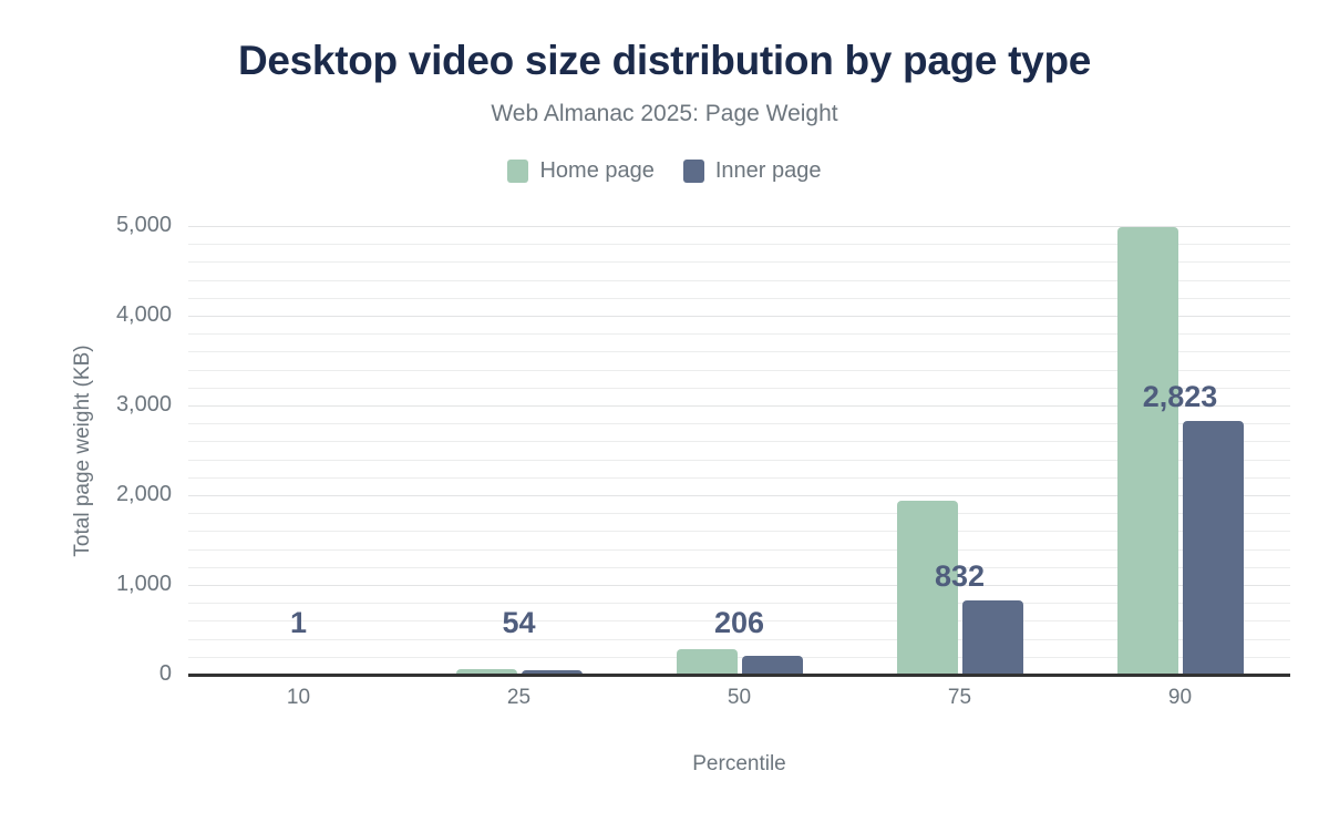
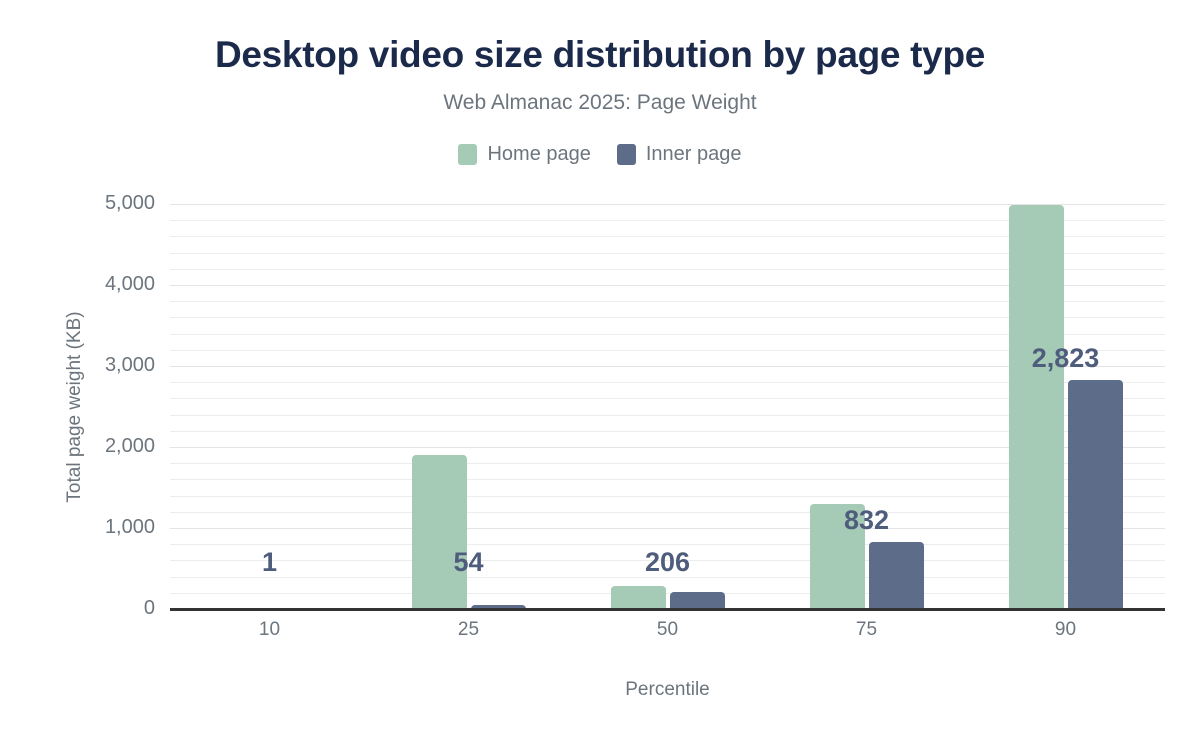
Home page/25: 100 -> 1900
Home page/75: 1900 -> 1300
